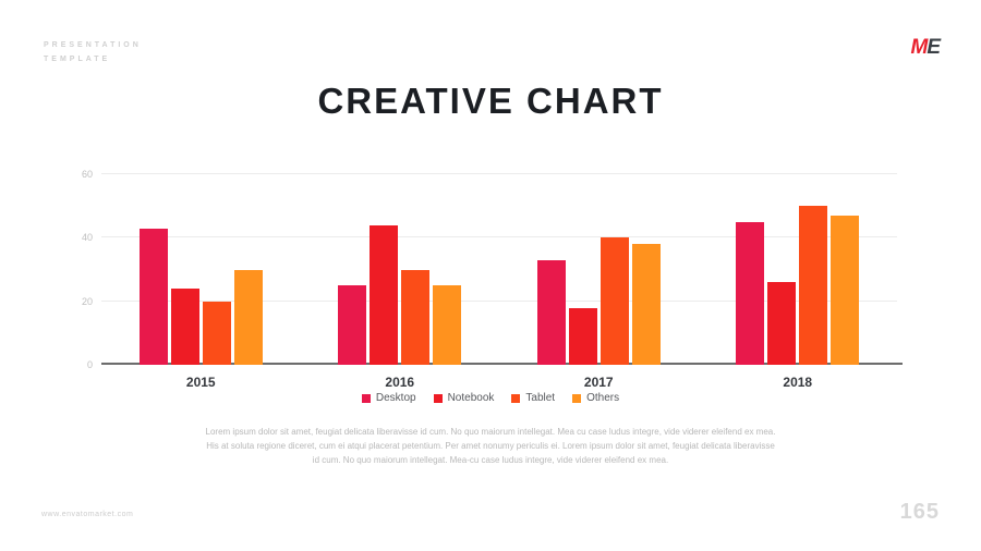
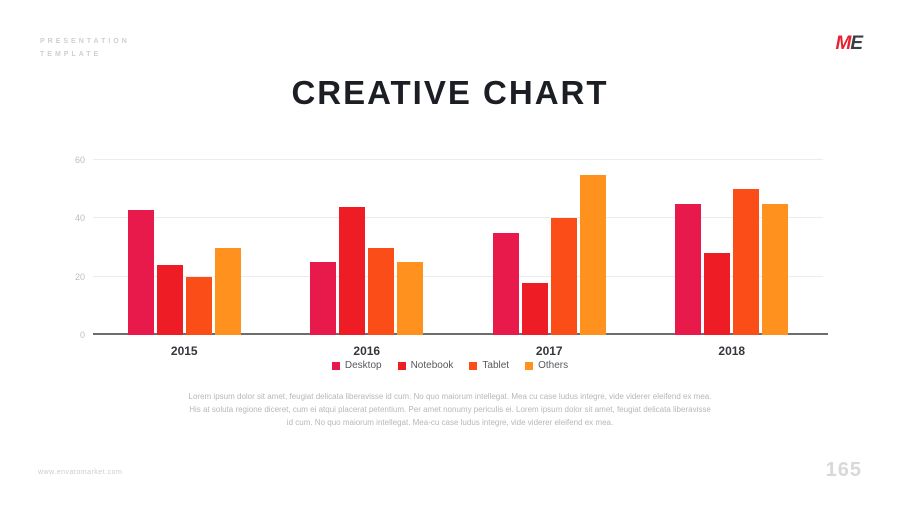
Desktop/2017: 33 -> 35
Others/2017: 38 -> 55
Notebook/2018: 26 -> 28
Others/2018: 47 -> 45
